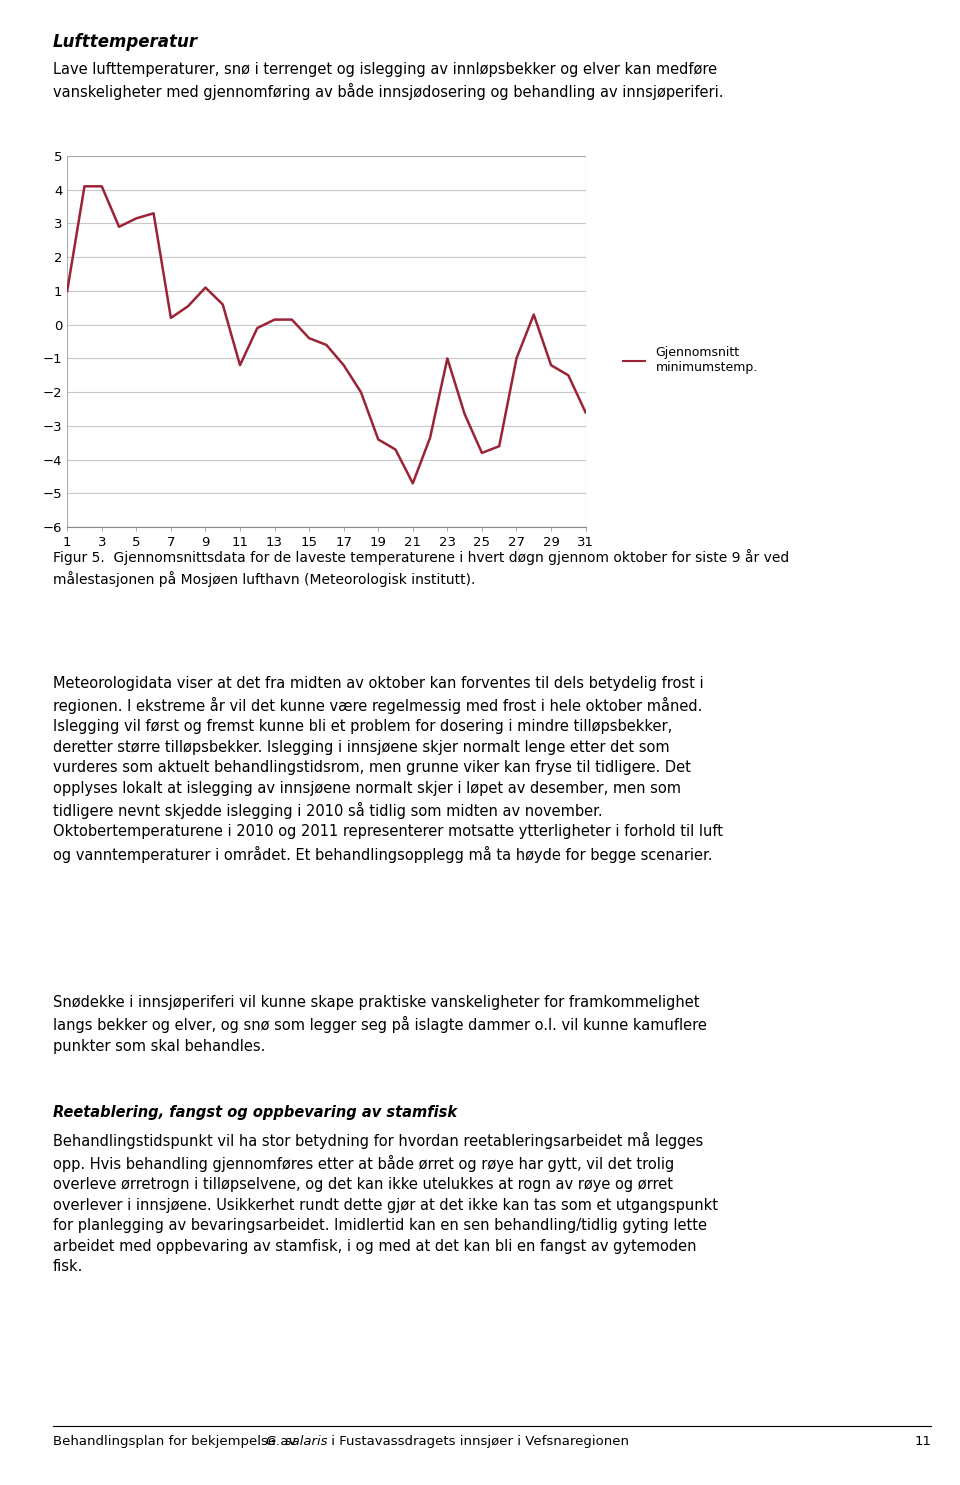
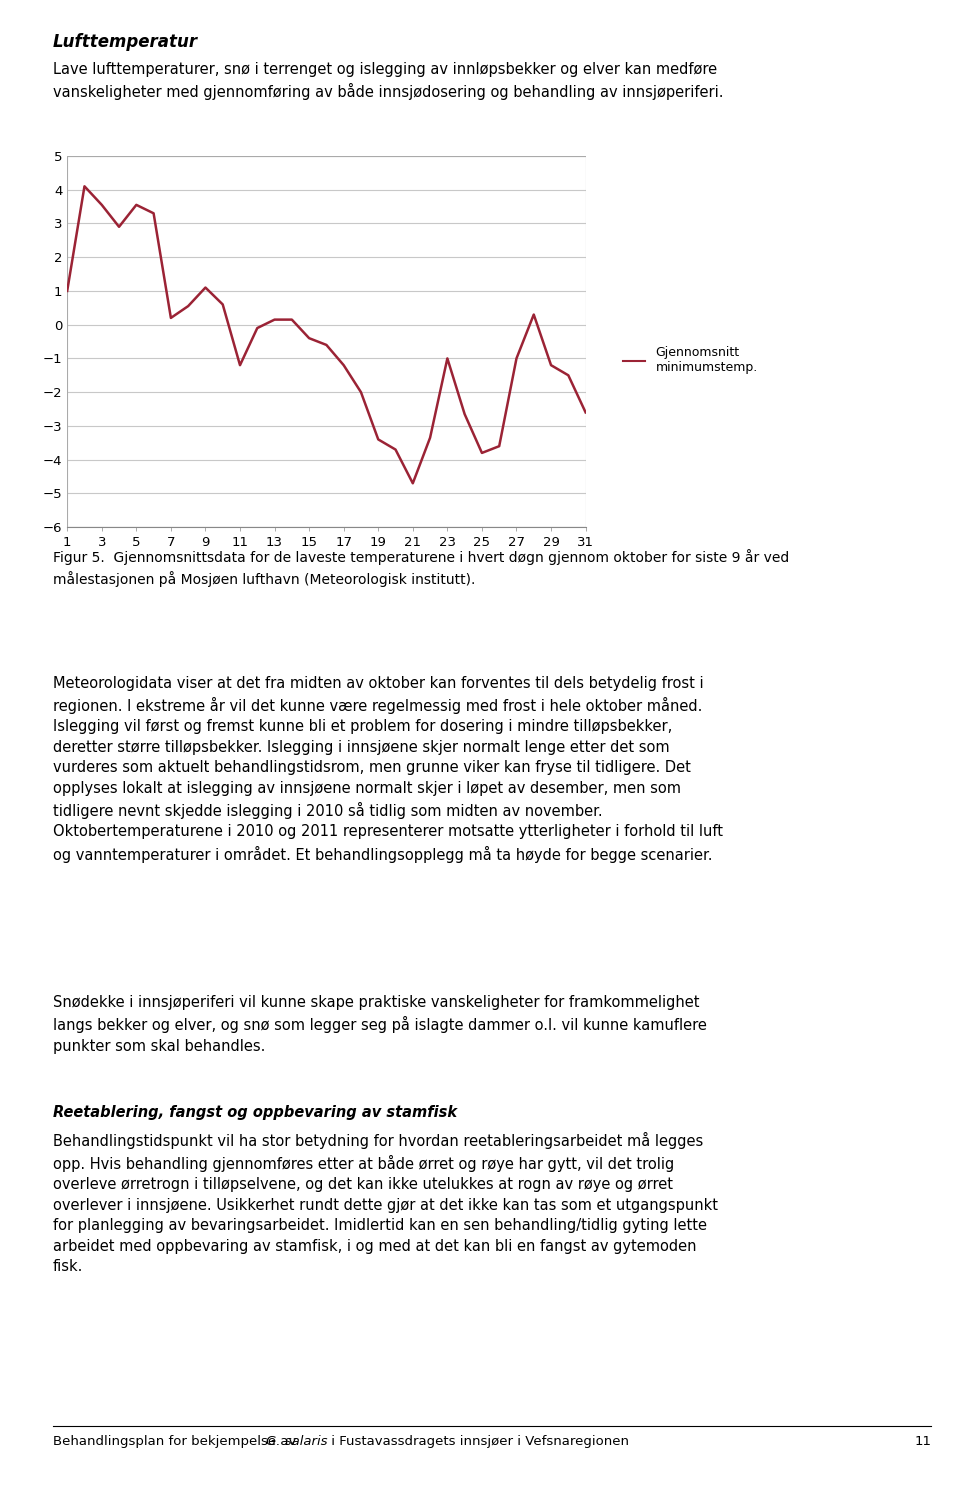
3: 4.10 -> 3.55
5: 3.15 -> 3.55
